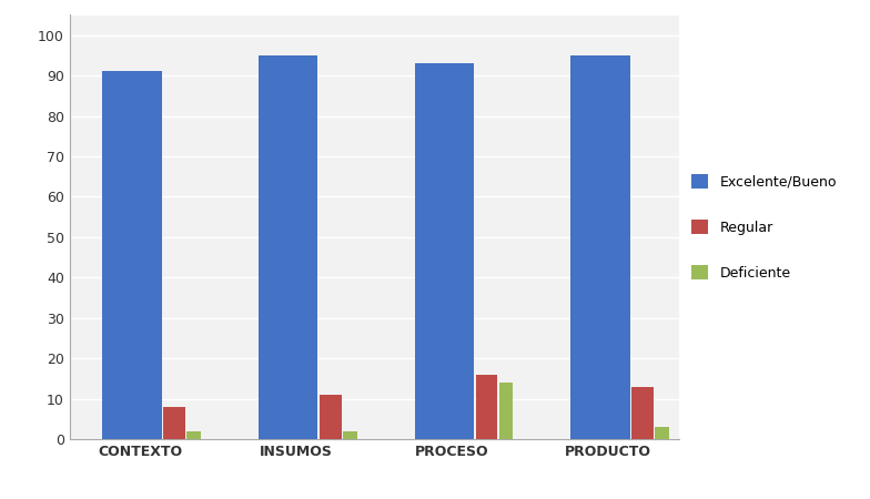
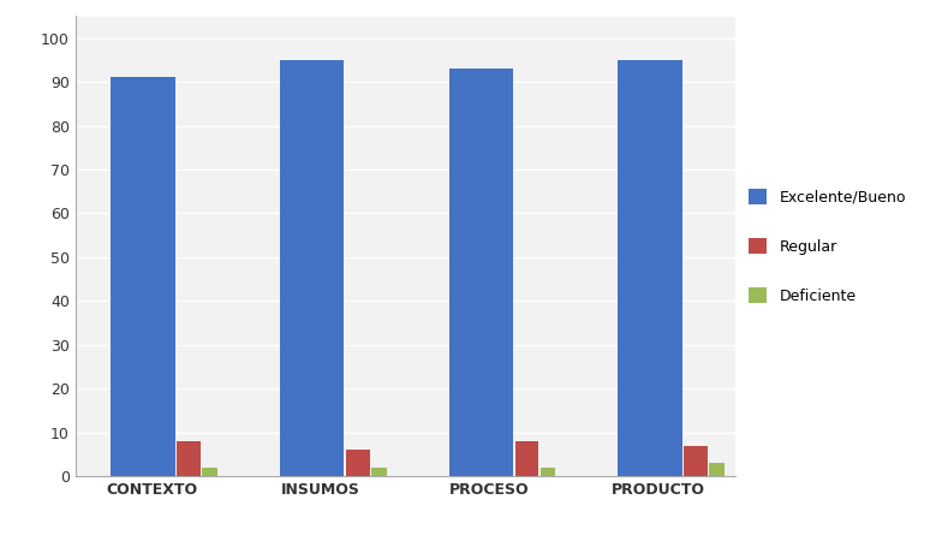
Regular/INSUMOS: 11 -> 6
Regular/PROCESO: 16 -> 8
Deficiente/PROCESO: 14 -> 2
Regular/PRODUCTO: 13 -> 7
